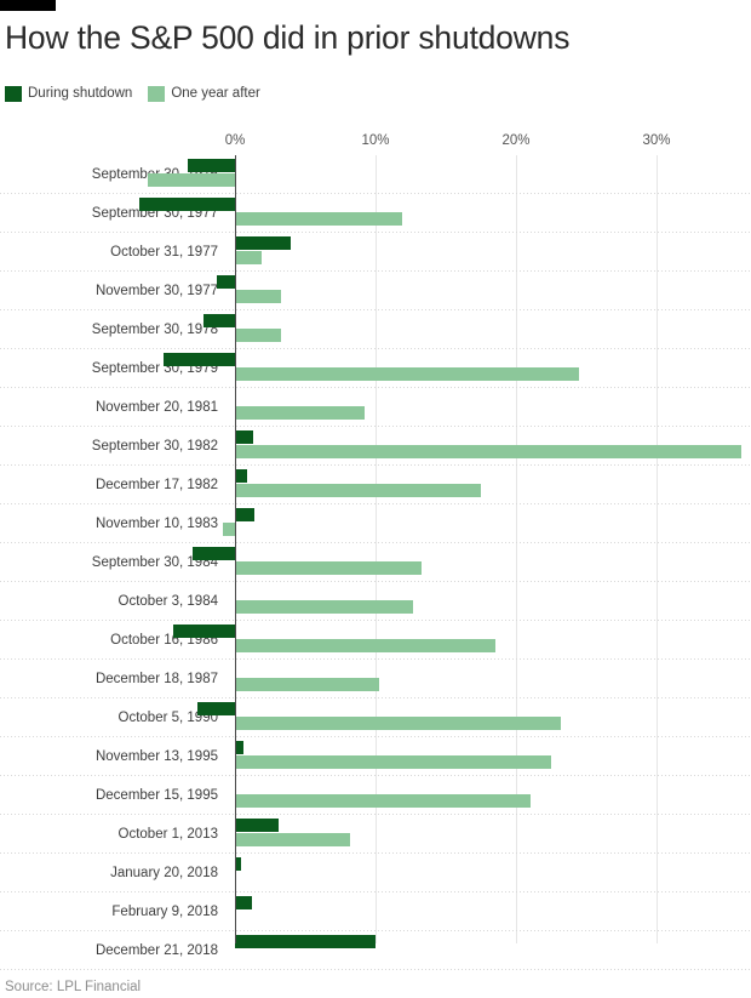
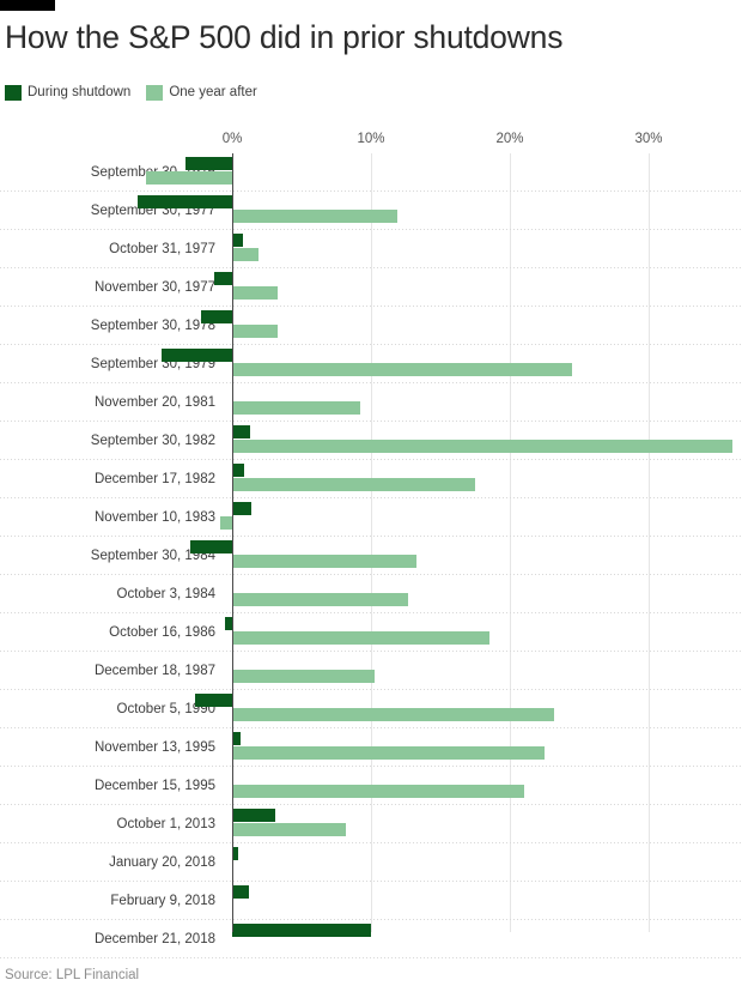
During shutdown/October 31, 1977: 4.0% -> 0.8%
During shutdown/October 16, 1986: -4.4% -> -0.5%
